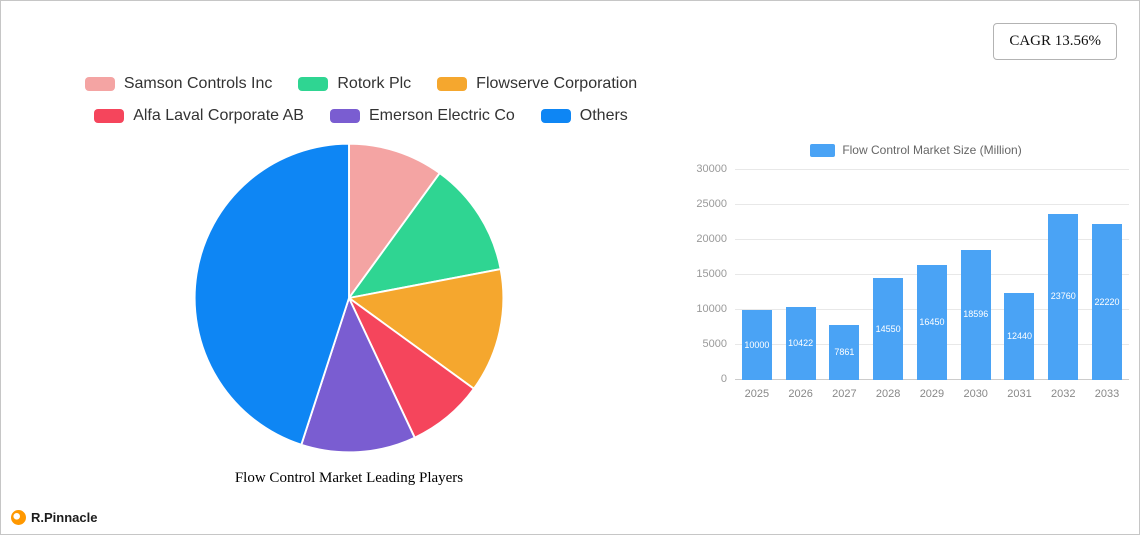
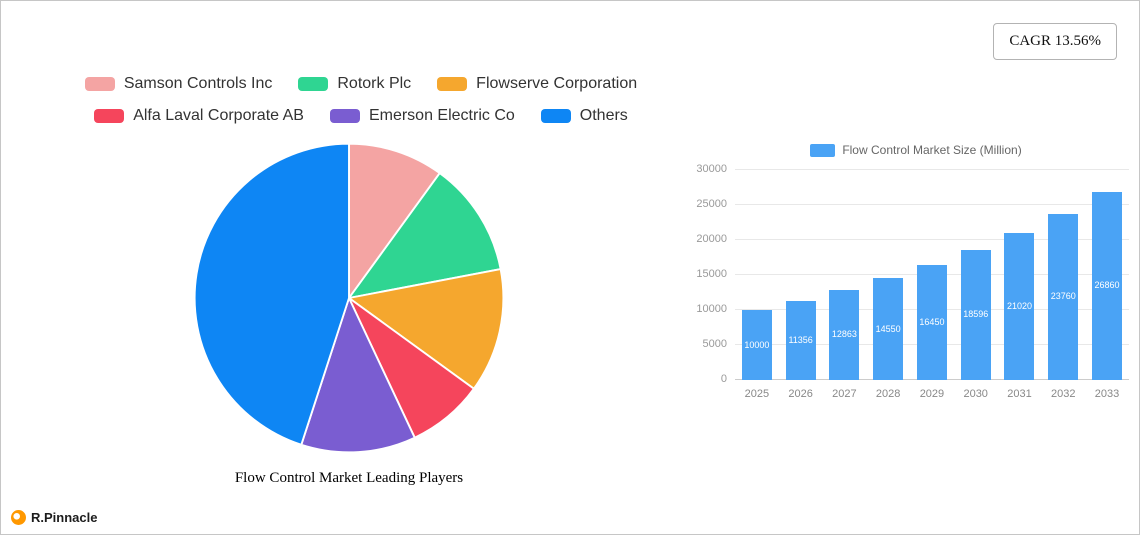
Flow Control Market Size (Million)/2026: 10422 -> 11356
Flow Control Market Size (Million)/2027: 7861 -> 12863
Flow Control Market Size (Million)/2031: 12440 -> 21020
Flow Control Market Size (Million)/2033: 22220 -> 26860
